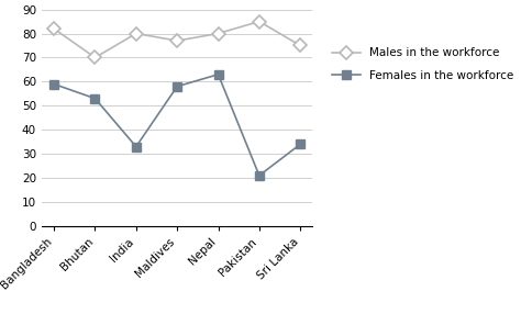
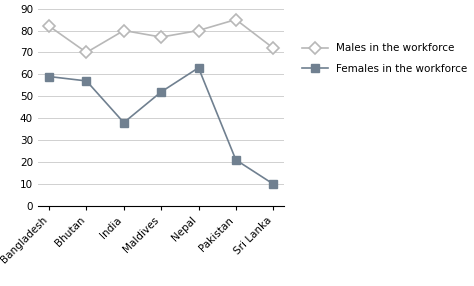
Females in the workforce/Bhutan: 53 -> 57
Females in the workforce/India: 33 -> 38
Females in the workforce/Maldives: 58 -> 52
Males in the workforce/Sri Lanka: 75 -> 72
Females in the workforce/Sri Lanka: 34 -> 10
